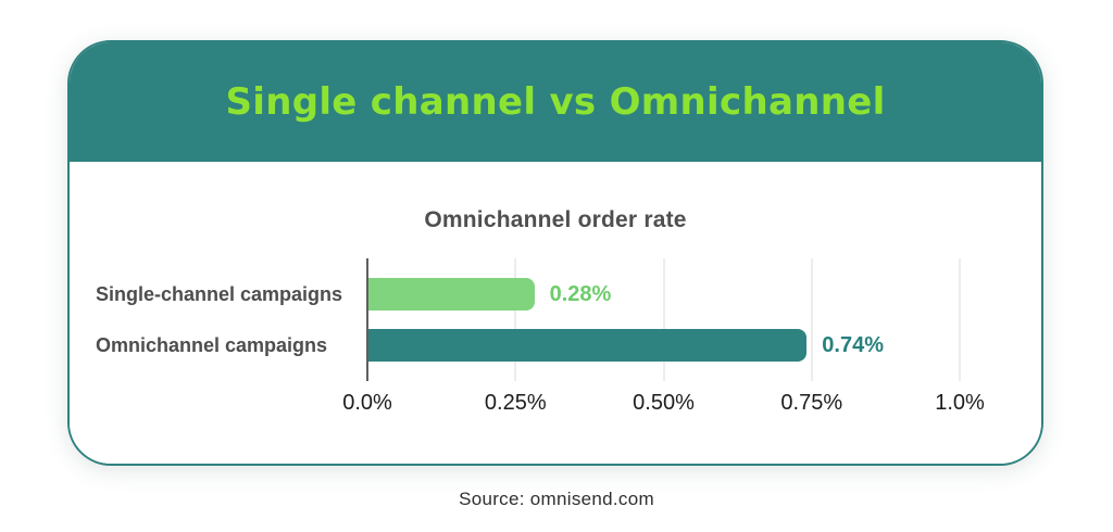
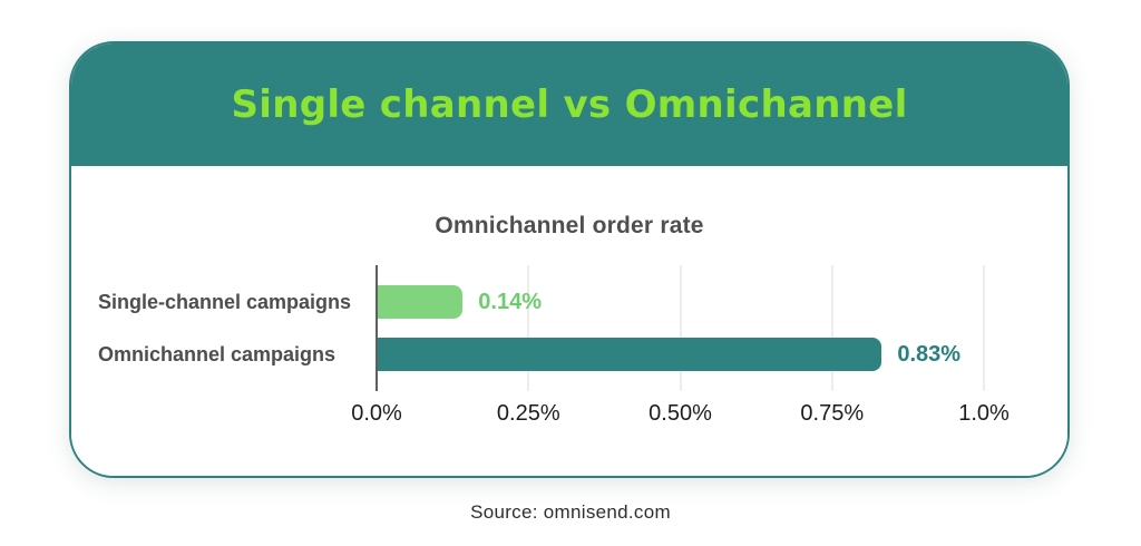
Single-channel campaigns: 0.28% -> 0.14%
Omnichannel campaigns: 0.74% -> 0.83%
